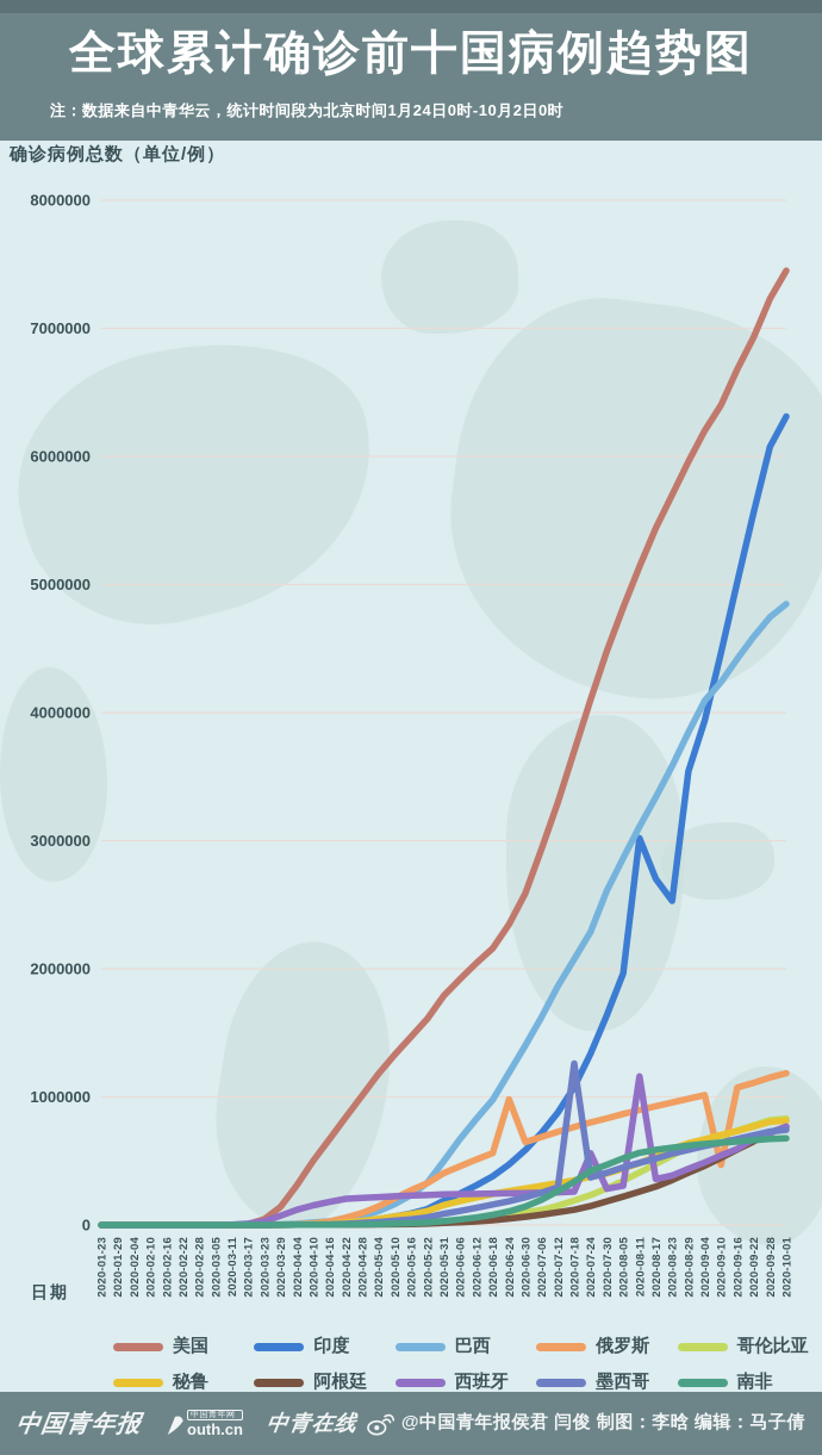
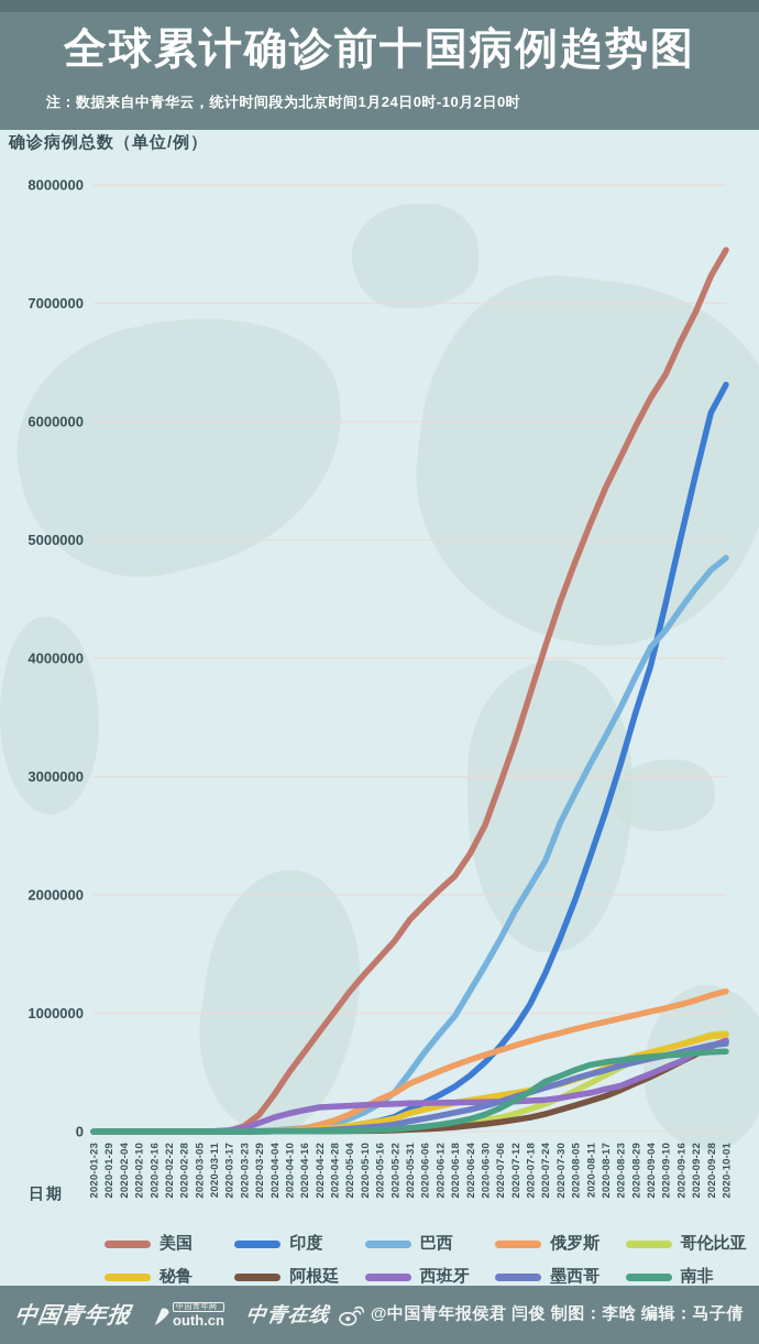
俄罗斯/2020-06-24: 980000 -> 610000
墨西哥/2020-07-18: 1260000 -> 330000
西班牙/2020-07-24: 560000 -> 270000
印度/2020-08-11: 3020000 -> 2330000
西班牙/2020-08-11: 1160000 -> 330000
印度/2020-08-23: 2530000 -> 3110000
俄罗斯/2020-09-10: 470000 -> 1040000
